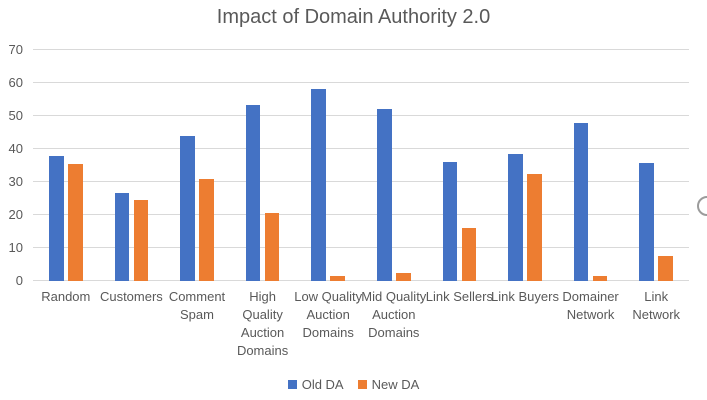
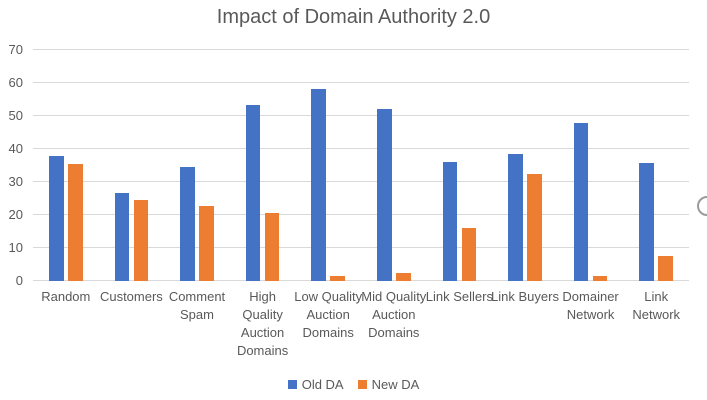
Old DA/Comment Spam: 44 -> 35
New DA/Comment Spam: 31 -> 23
